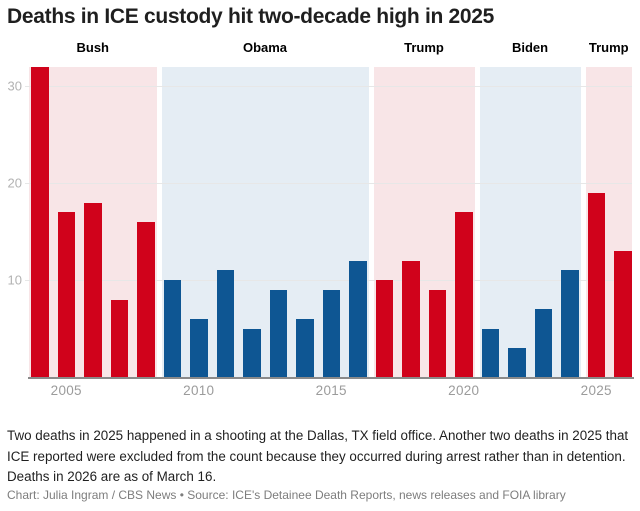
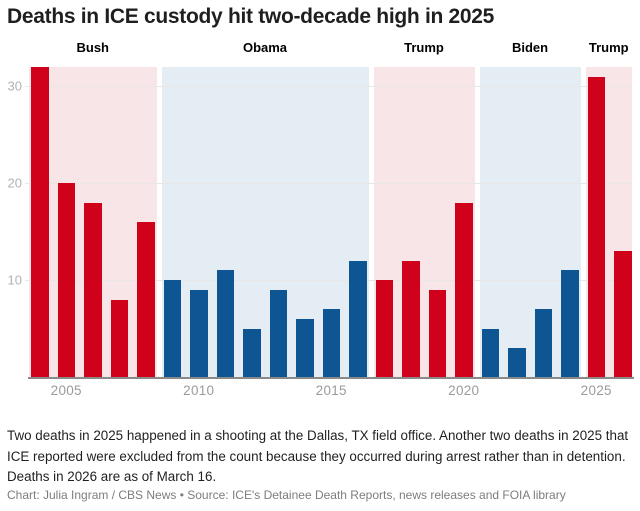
2005: 17 -> 20
2010: 6 -> 9
2015: 9 -> 7
2020: 17 -> 18
2025: 19 -> 31
